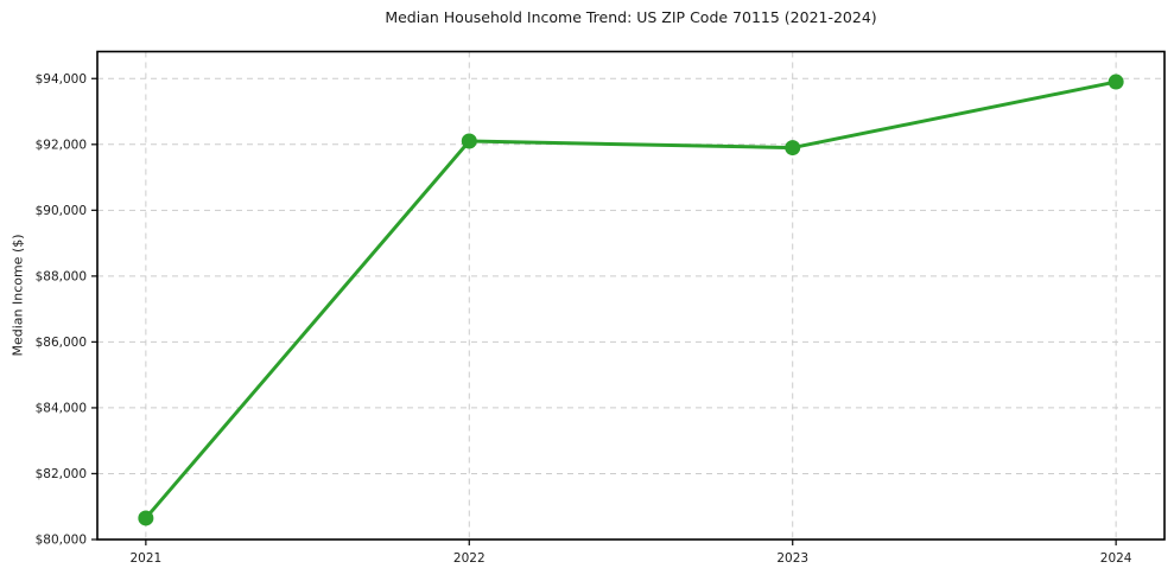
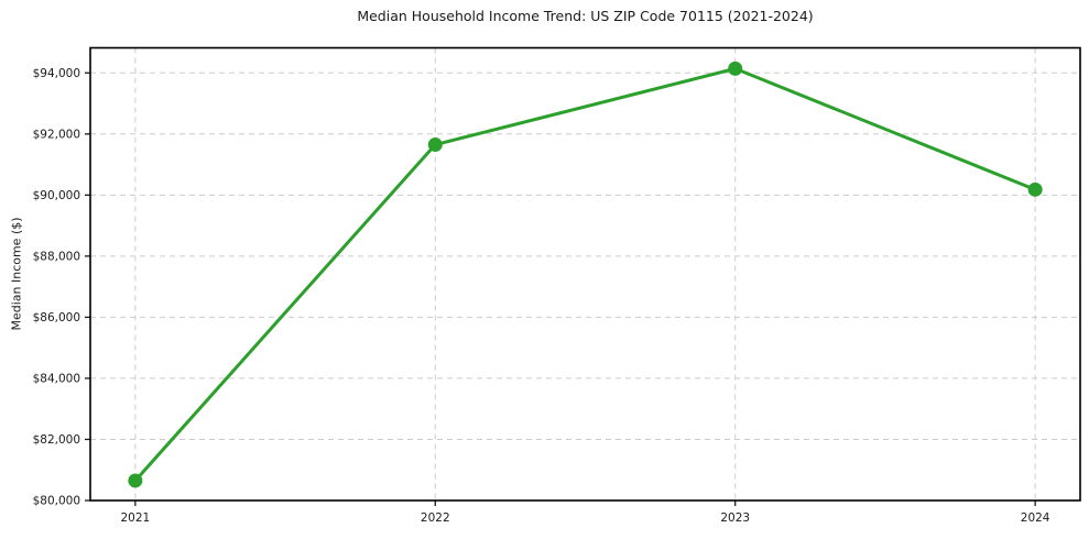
2022: $92100 -> $91600
2023: $91900 -> $94100
2024: $93900 -> $90200
